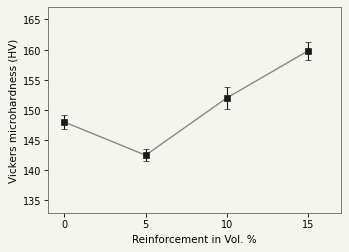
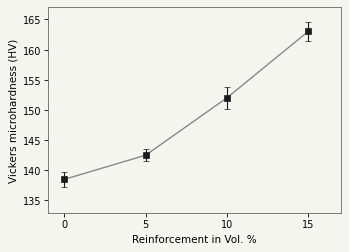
0: 148.0 -> 138.5
15: 159.8 -> 163.0
